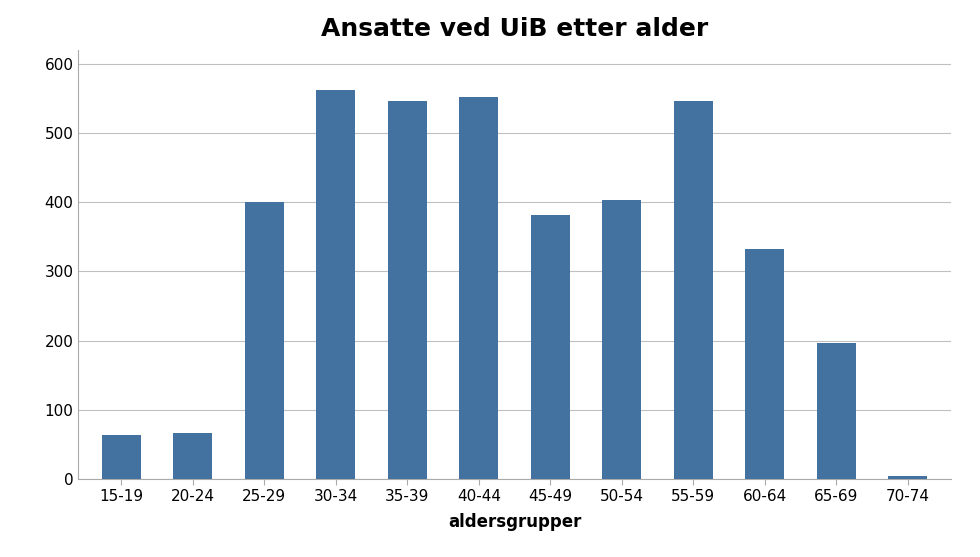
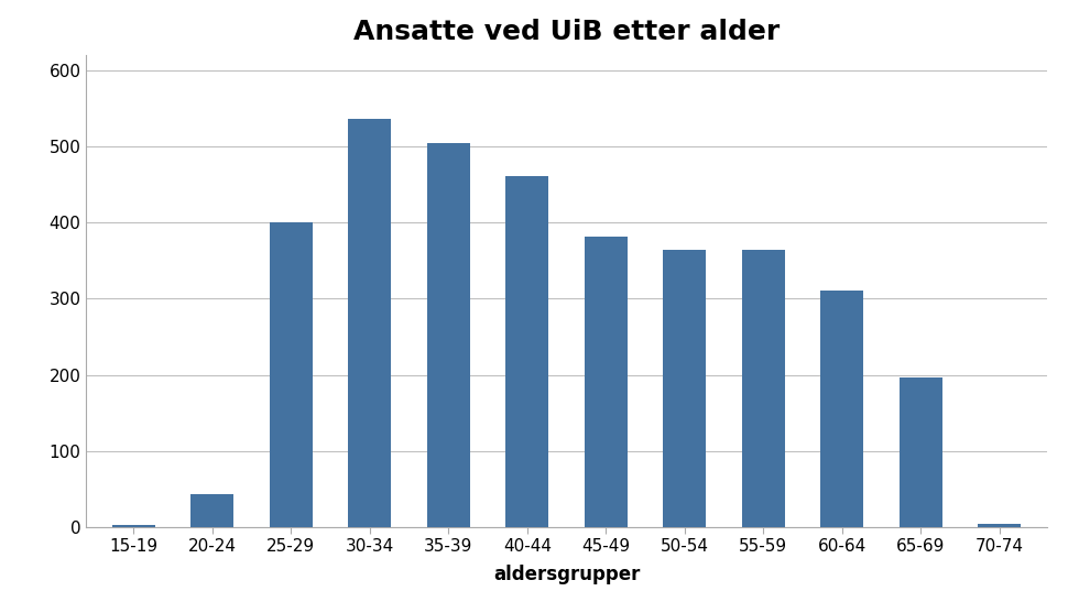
15-19: 64 -> 3
20-24: 66 -> 44
30-34: 562 -> 537
35-39: 546 -> 505
40-44: 552 -> 461
50-54: 404 -> 365
55-59: 546 -> 365
60-64: 332 -> 311
